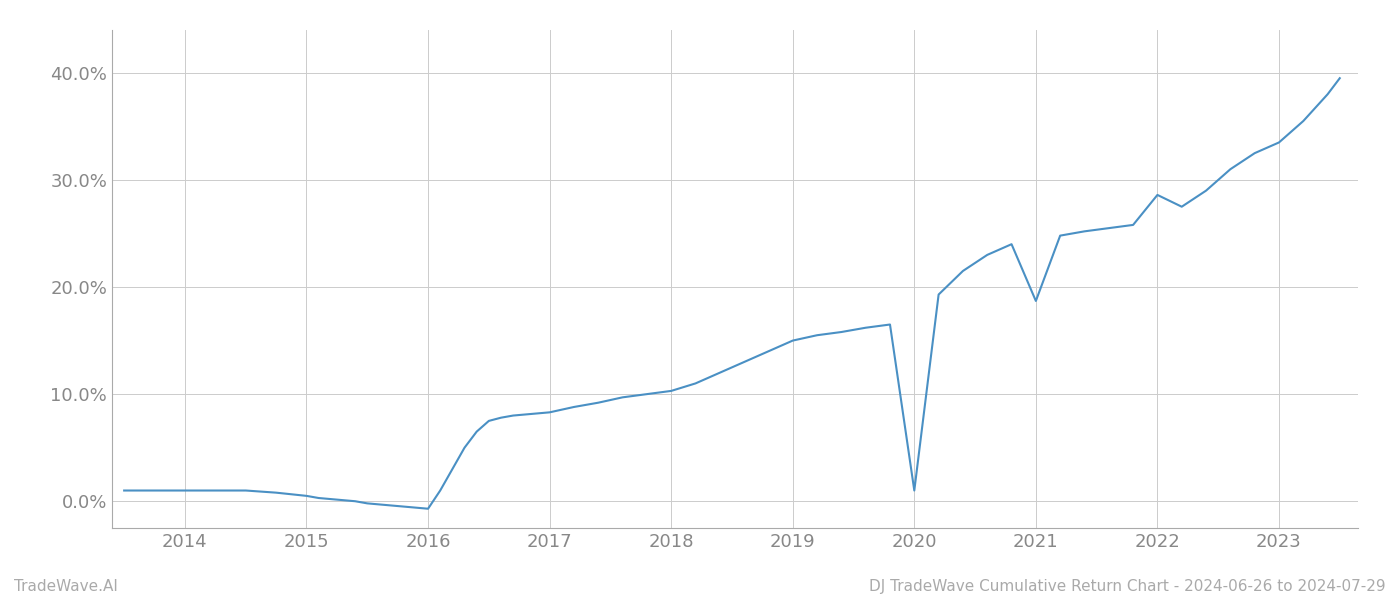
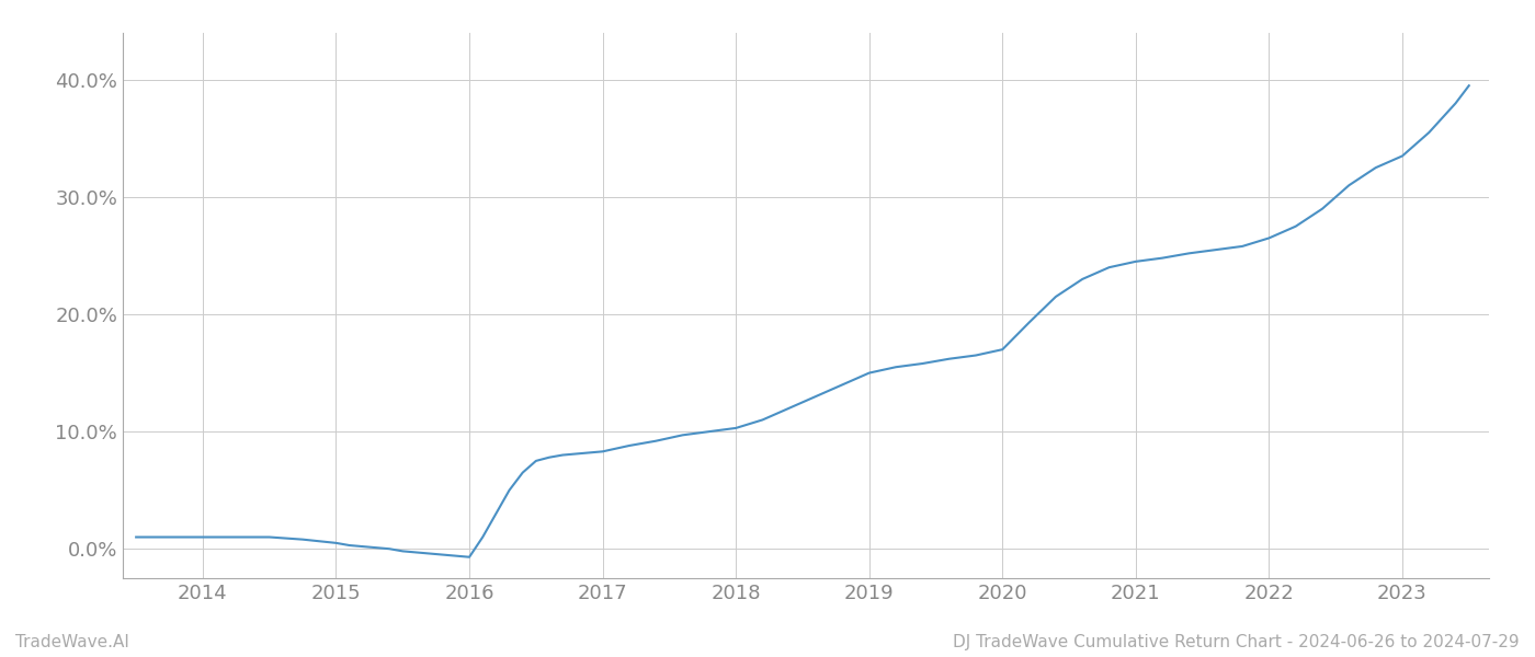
2020: 1.0% -> 17.0%
2021: 18.7% -> 24.5%
2022: 28.6% -> 26.5%
